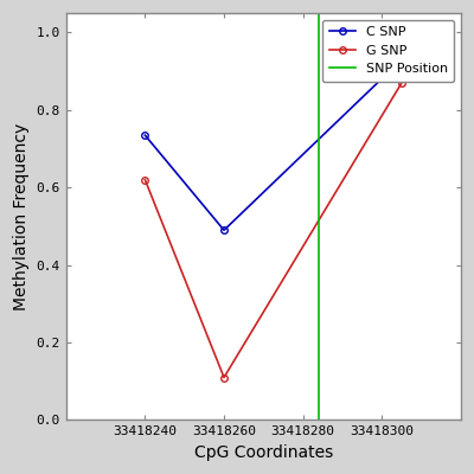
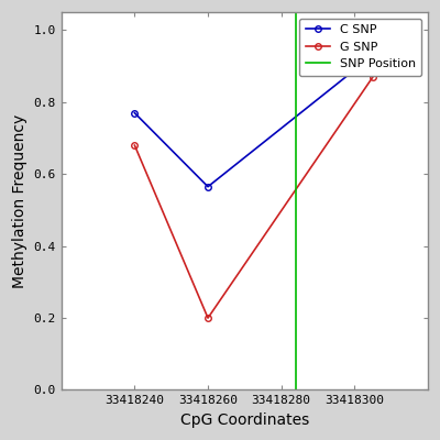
C SNP/33418240: 0.735 -> 0.770
G SNP/33418240: 0.62 -> 0.68
C SNP/33418260: 0.490 -> 0.565
G SNP/33418260: 0.11 -> 0.20
